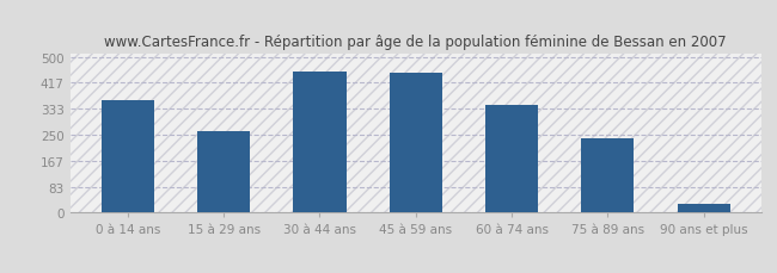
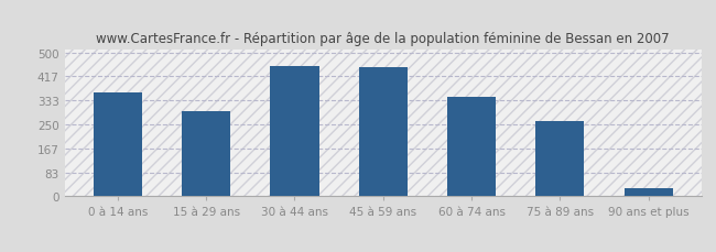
15 à 29 ans: 260 -> 295
75 à 89 ans: 240 -> 261
